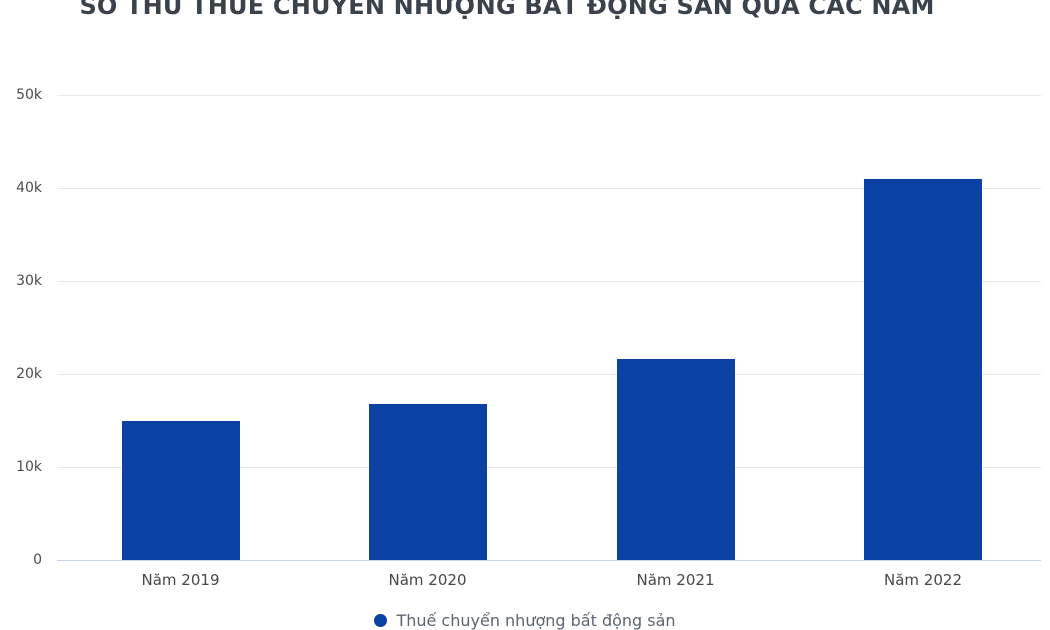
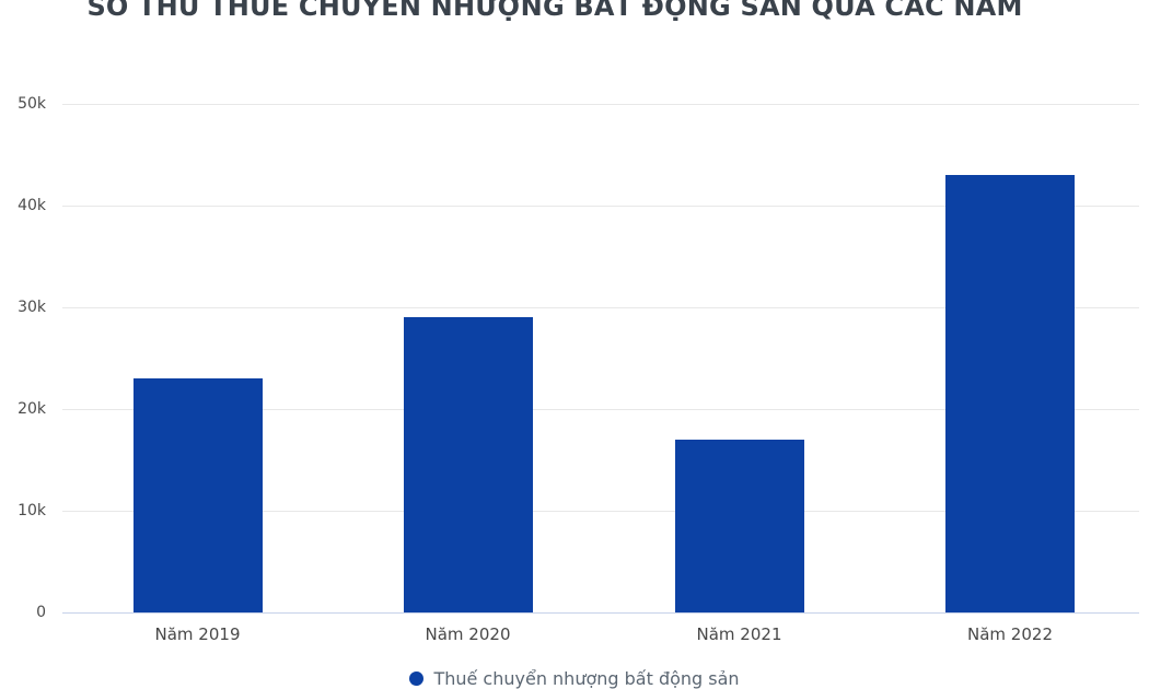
Năm 2019: 15k -> 23k
Năm 2020: 17k -> 29k
Năm 2021: 22k -> 17k
Năm 2022: 41k -> 43k
